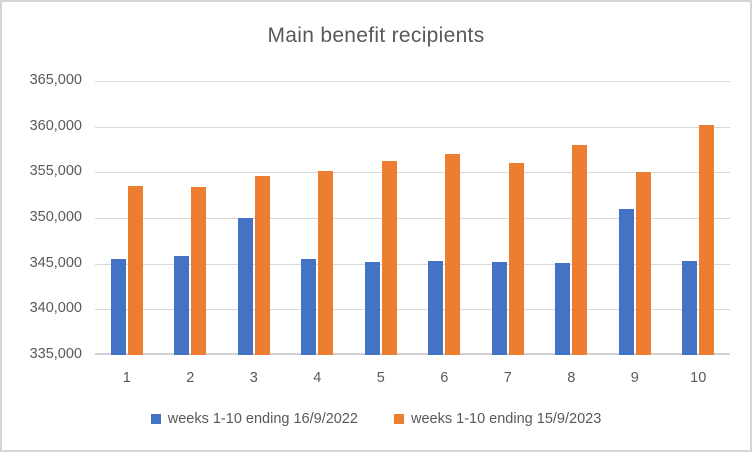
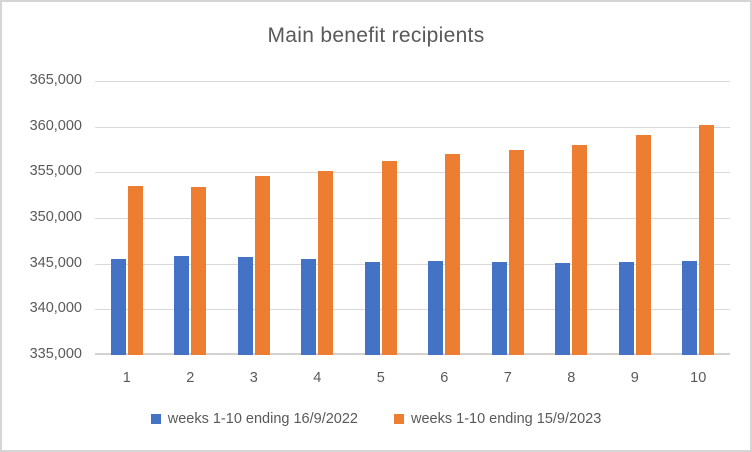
weeks 1-10 ending 16/9/2022/3: 350000 -> 346000
weeks 1-10 ending 15/9/2023/7: 356000 -> 357000
weeks 1-10 ending 16/9/2022/9: 351000 -> 345000
weeks 1-10 ending 15/9/2023/9: 355000 -> 359000
